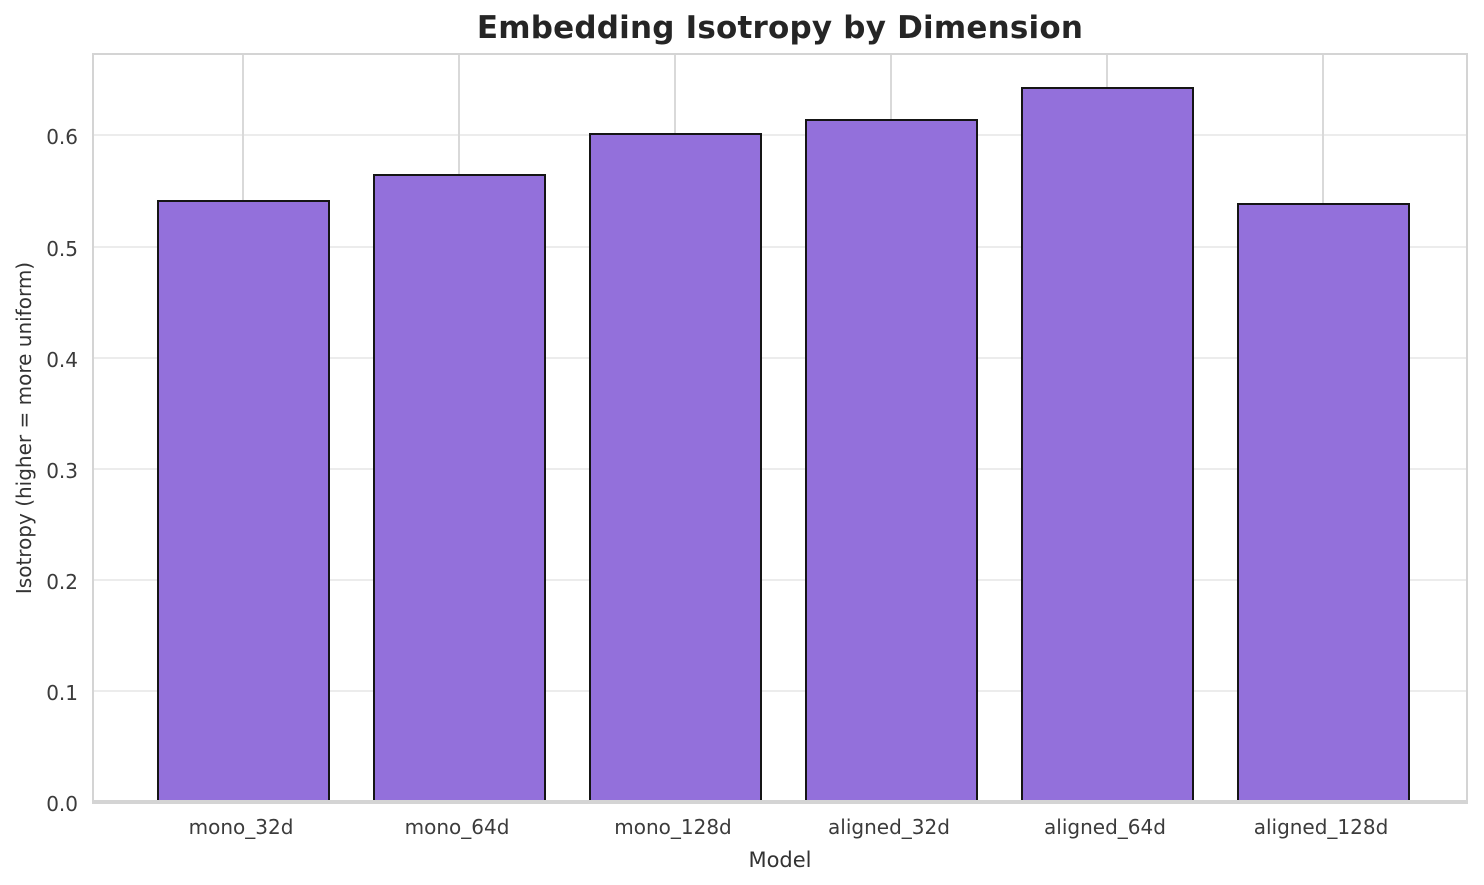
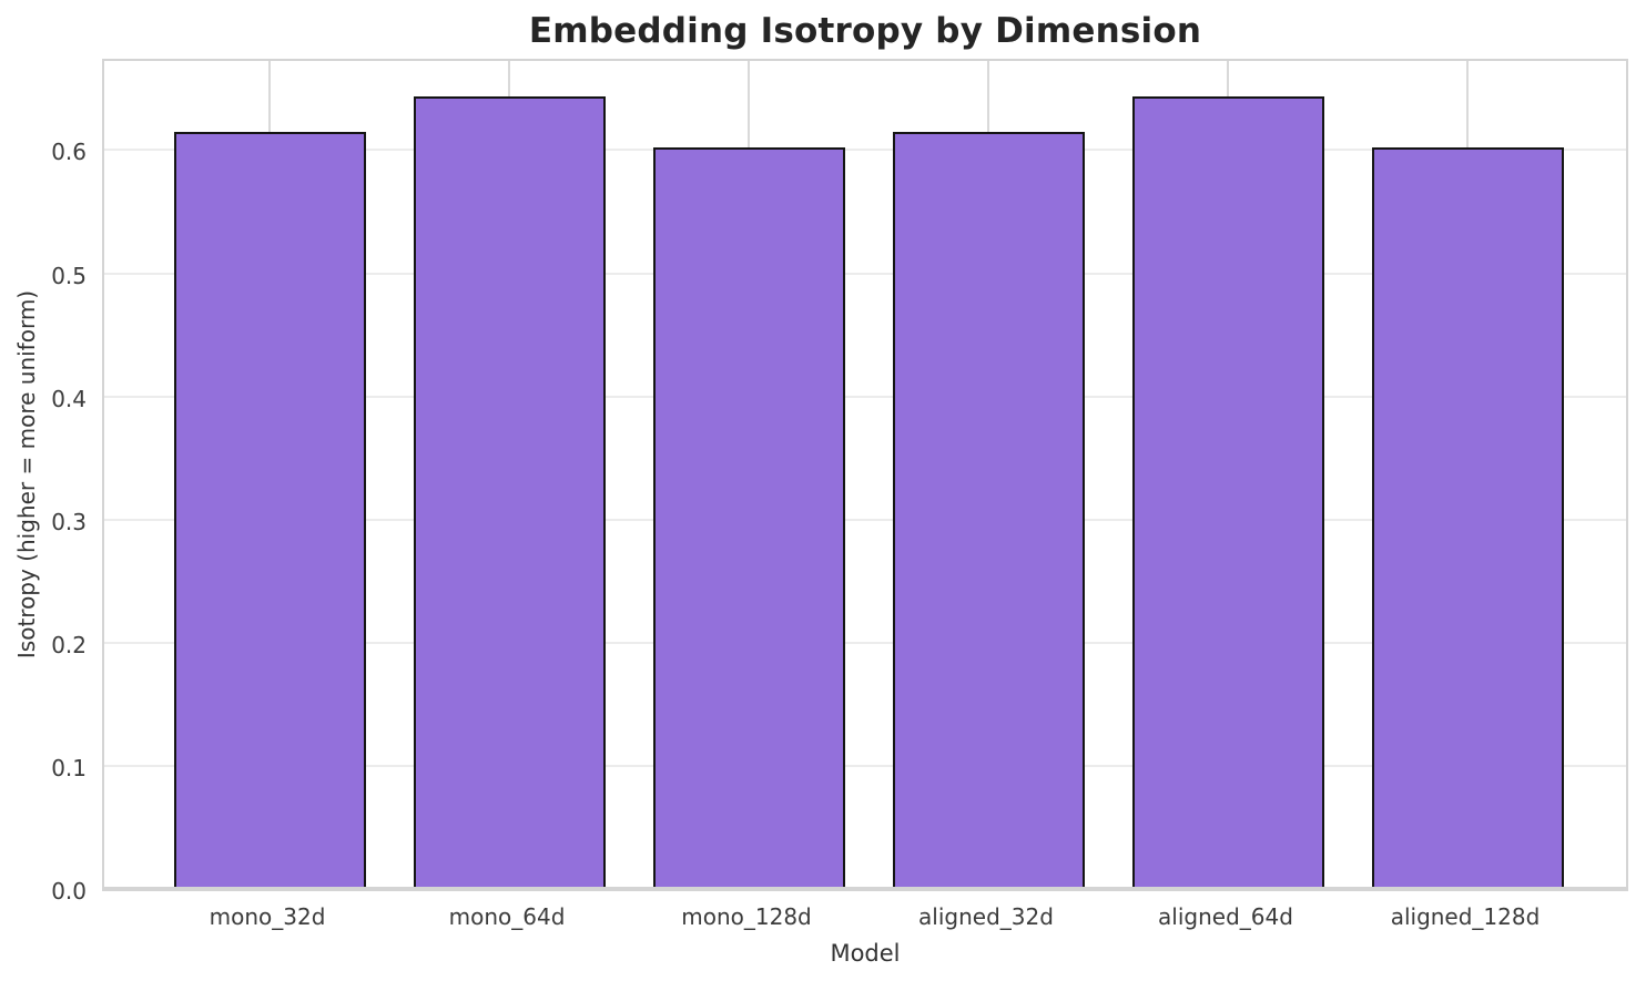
mono_32d: 0.542 -> 0.615
mono_64d: 0.565 -> 0.644
aligned_128d: 0.539 -> 0.602
